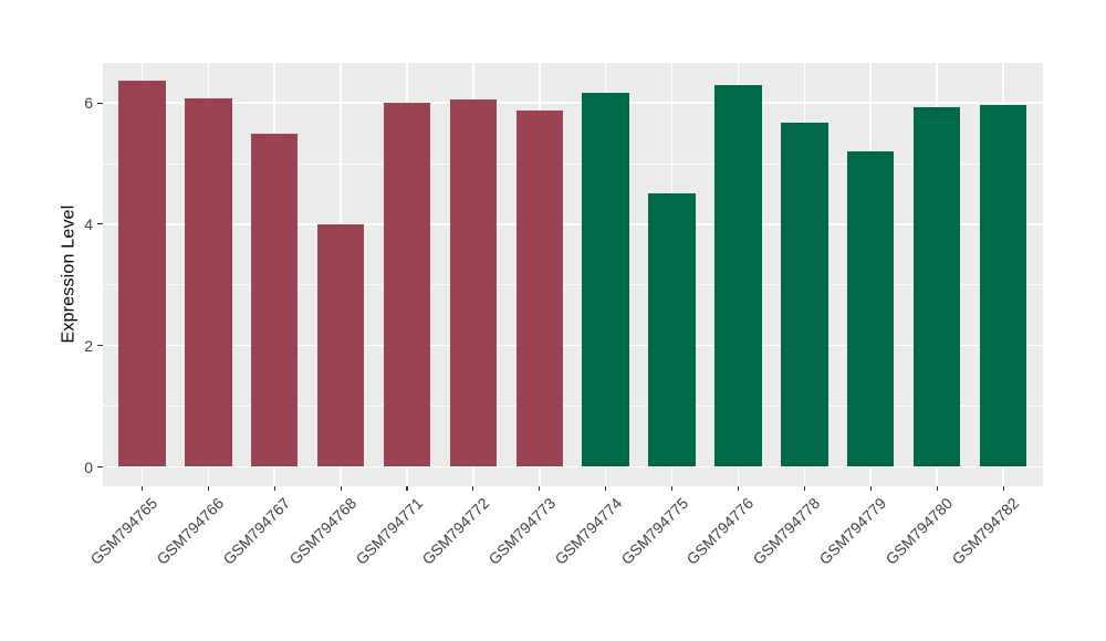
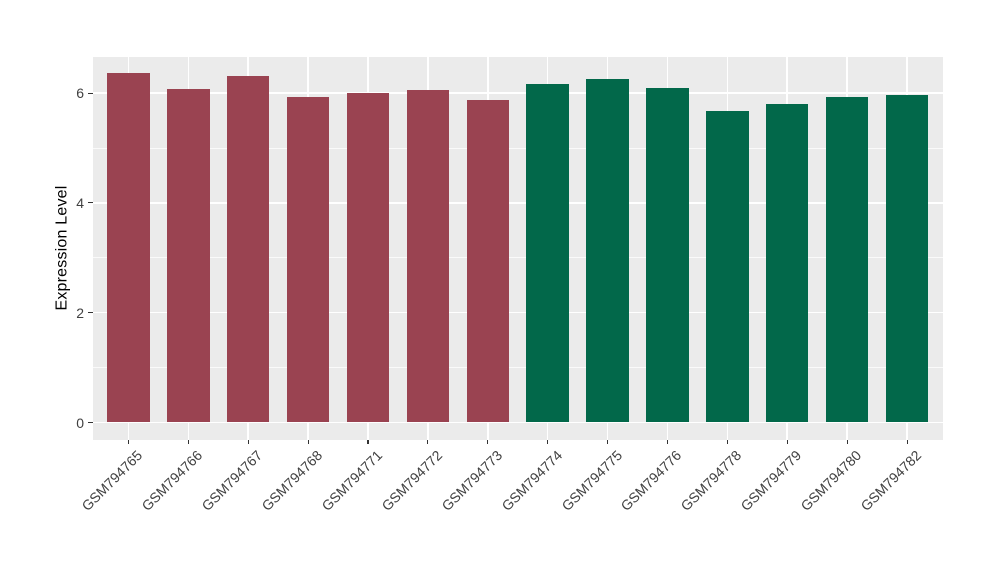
GSM794767: 5.5 -> 6.3
GSM794768: 4.0 -> 5.9
GSM794775: 4.5 -> 6.3
GSM794776: 6.3 -> 6.1
GSM794779: 5.2 -> 5.8
